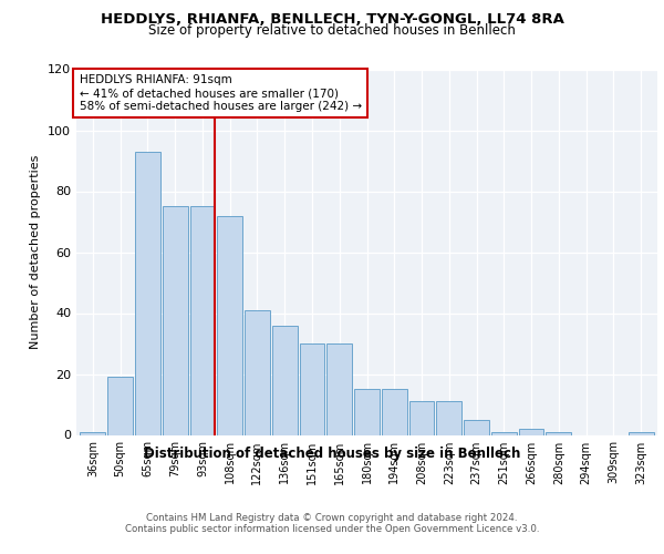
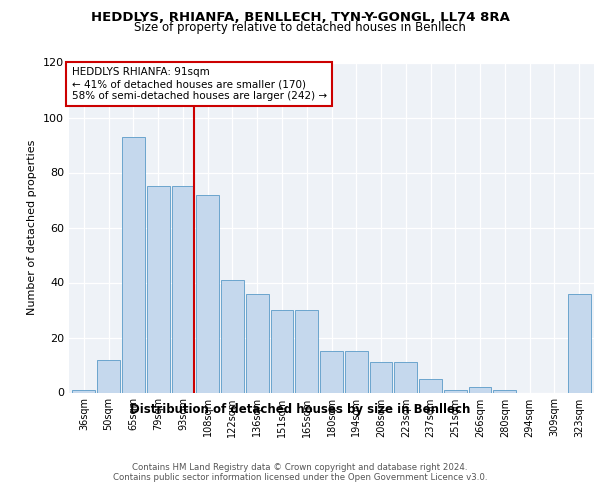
50sqm: 19 -> 12
323sqm: 1 -> 36
